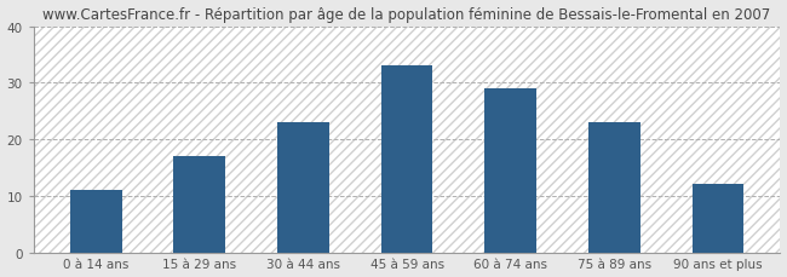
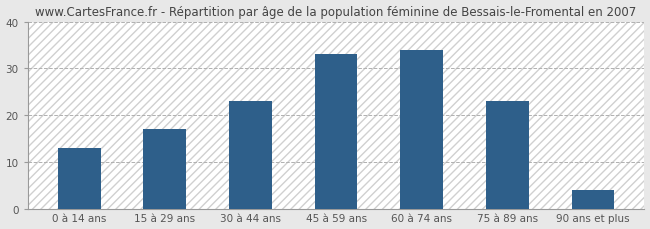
0 à 14 ans: 11 -> 13
60 à 74 ans: 29 -> 34
90 ans et plus: 12 -> 4
